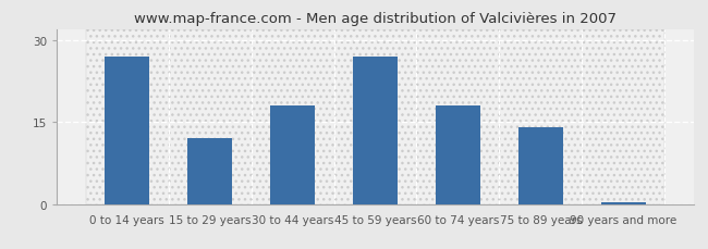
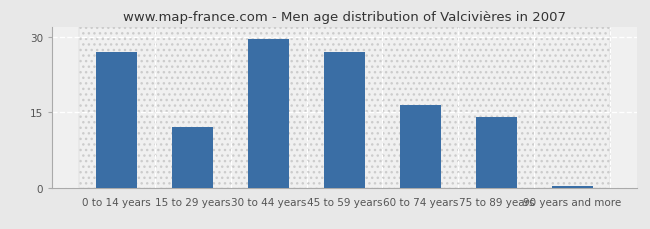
30 to 44 years: 18.0 -> 29.5
60 to 74 years: 18.0 -> 16.5
